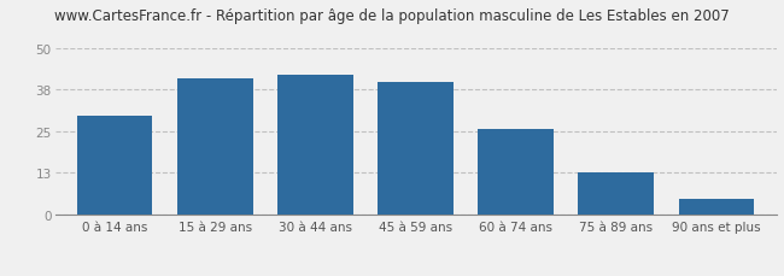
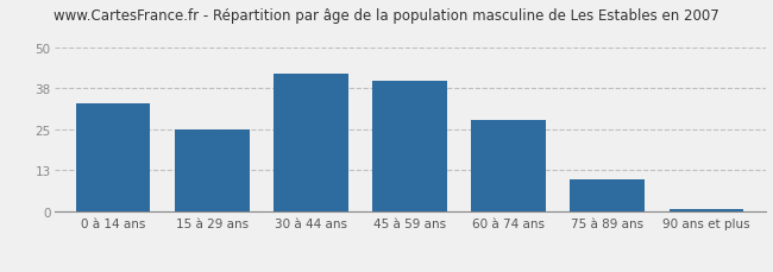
0 à 14 ans: 30 -> 33
15 à 29 ans: 41 -> 25
60 à 74 ans: 26 -> 28
75 à 89 ans: 13 -> 10
90 ans et plus: 5 -> 1
